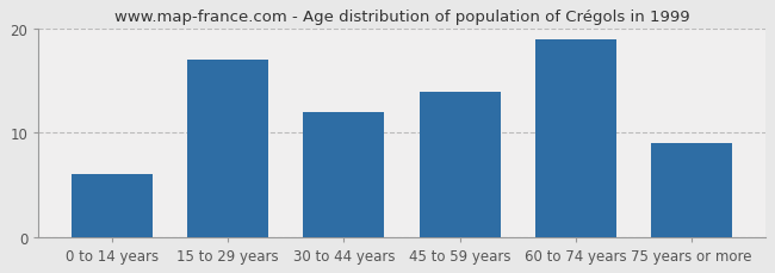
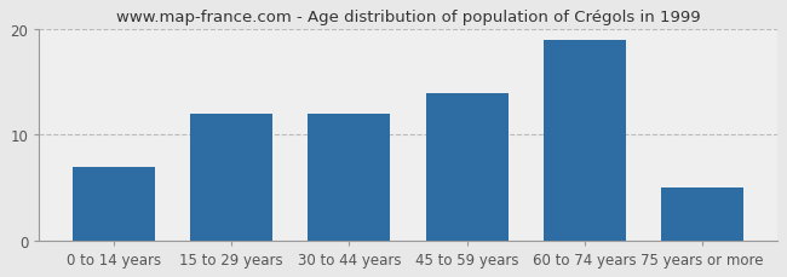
0 to 14 years: 6 -> 7
15 to 29 years: 17 -> 12
75 years or more: 9 -> 5
